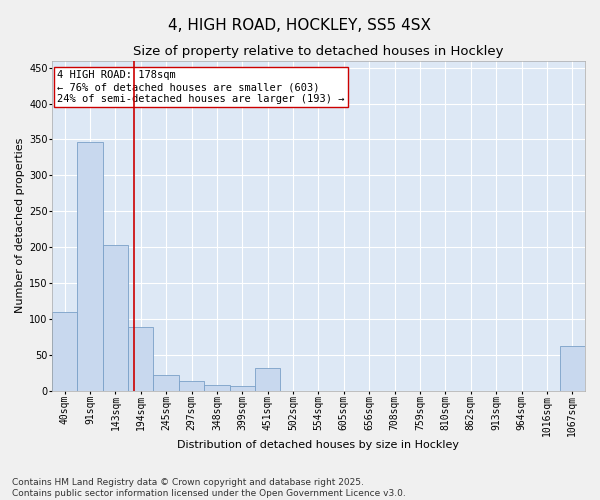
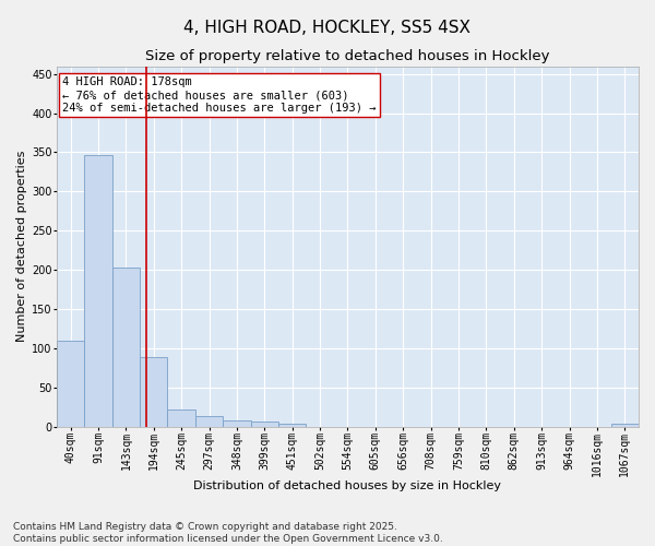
451sqm: 32 -> 3
1067sqm: 62 -> 3
